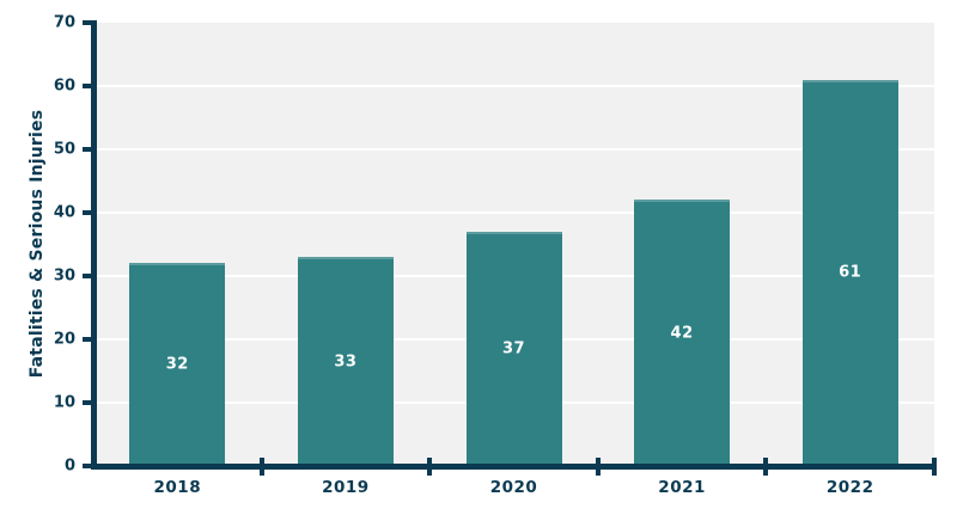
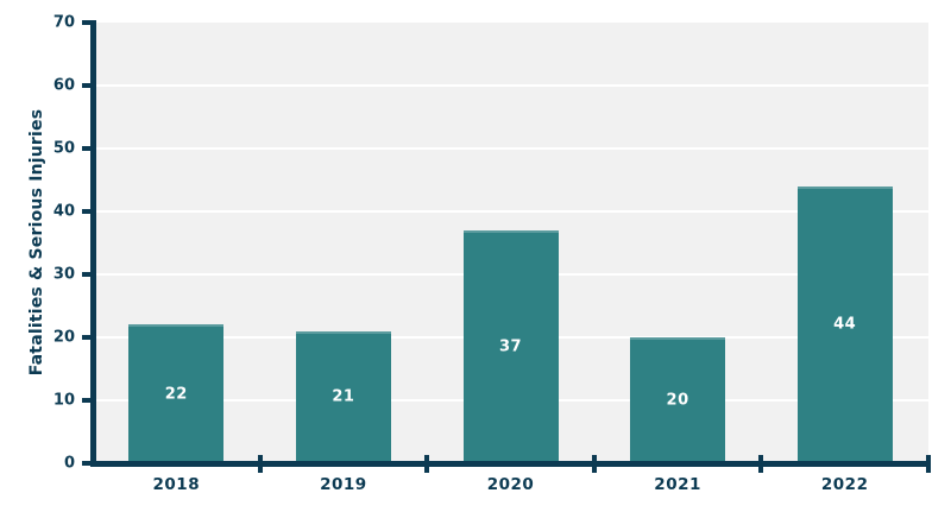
2018: 32 -> 22
2019: 33 -> 21
2021: 42 -> 20
2022: 61 -> 44
